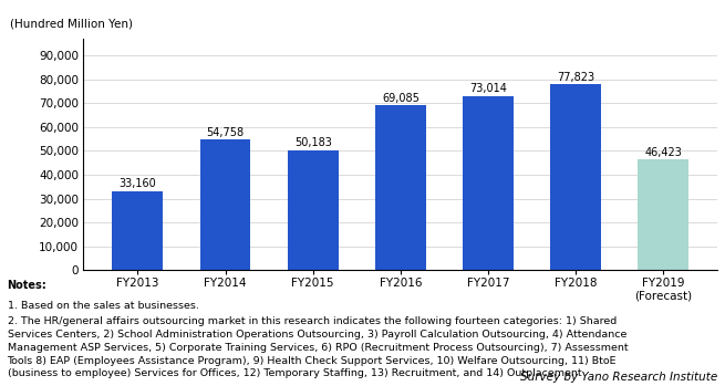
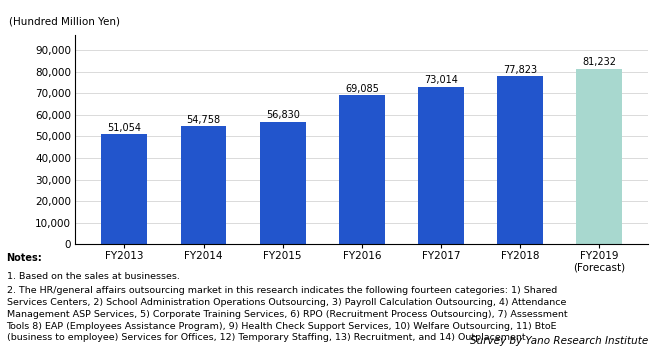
FY2013: 33,160 -> 51,054
FY2015: 50,183 -> 56,830
FY2019 (Forecast): 46,423 -> 81,232
